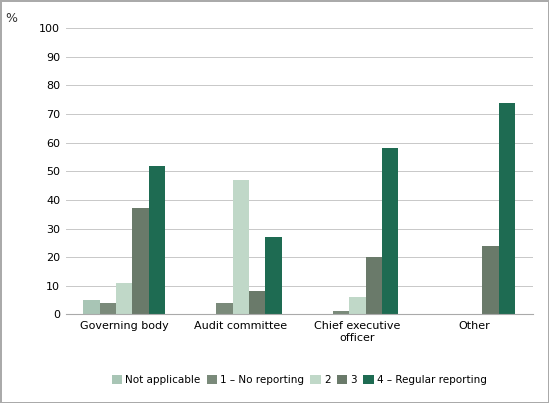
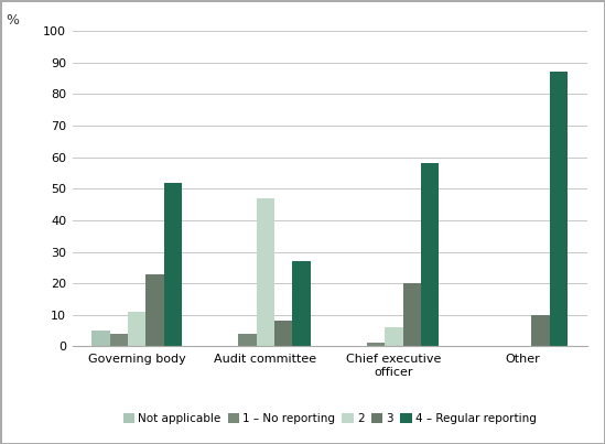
3/Governing body: 37 -> 23
3/Other: 24 -> 10
4 – Regular reporting/Other: 74 -> 87
